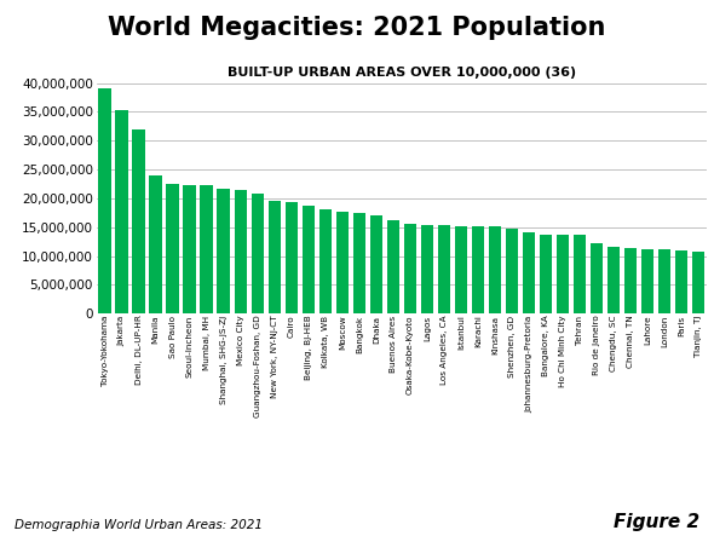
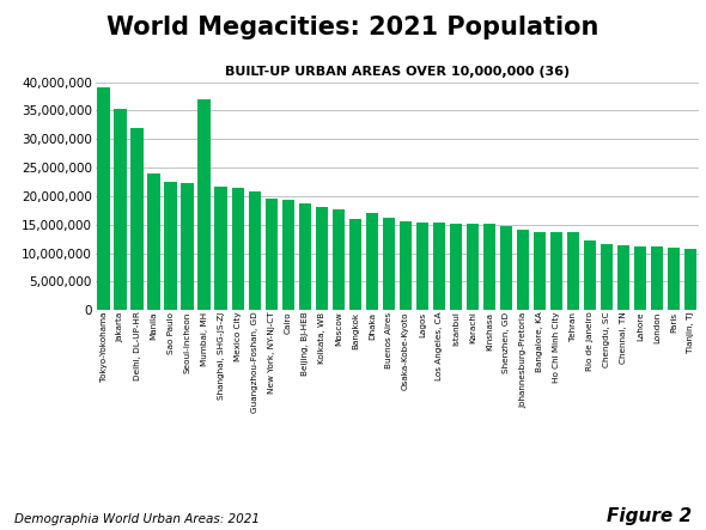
Mumbai, MH: 22,200,000 -> 37,000,000
Bangkok: 17,400,000 -> 16,000,000
